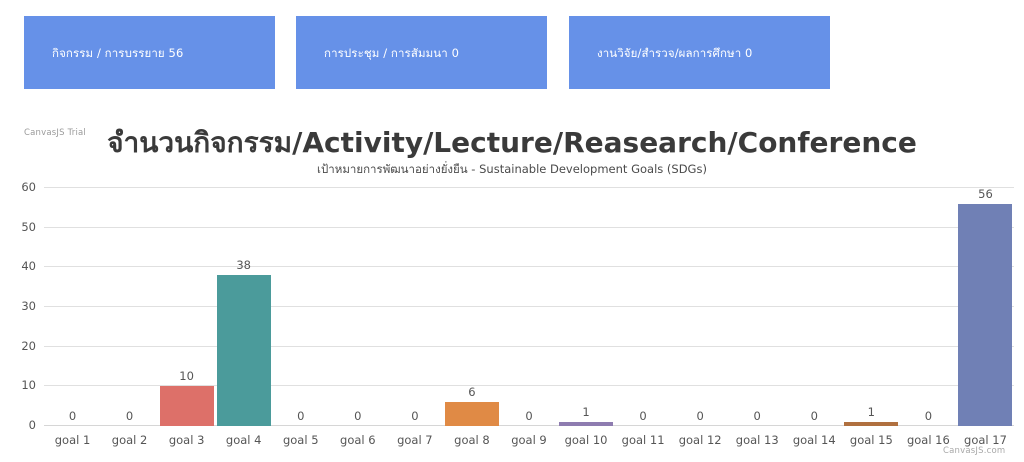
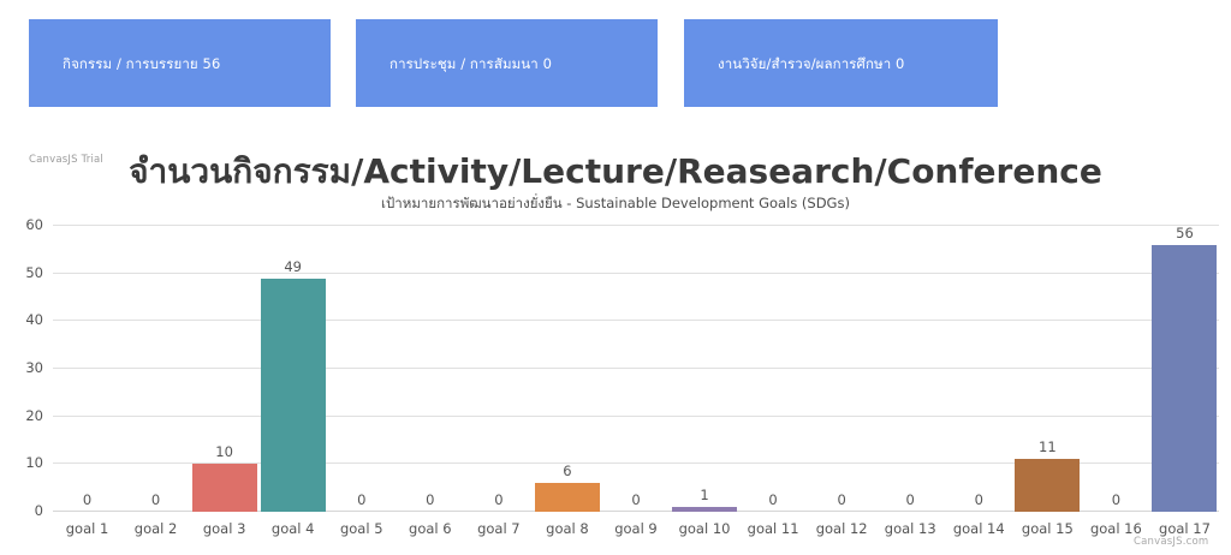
goal 4: 38 -> 49
goal 15: 1 -> 11
